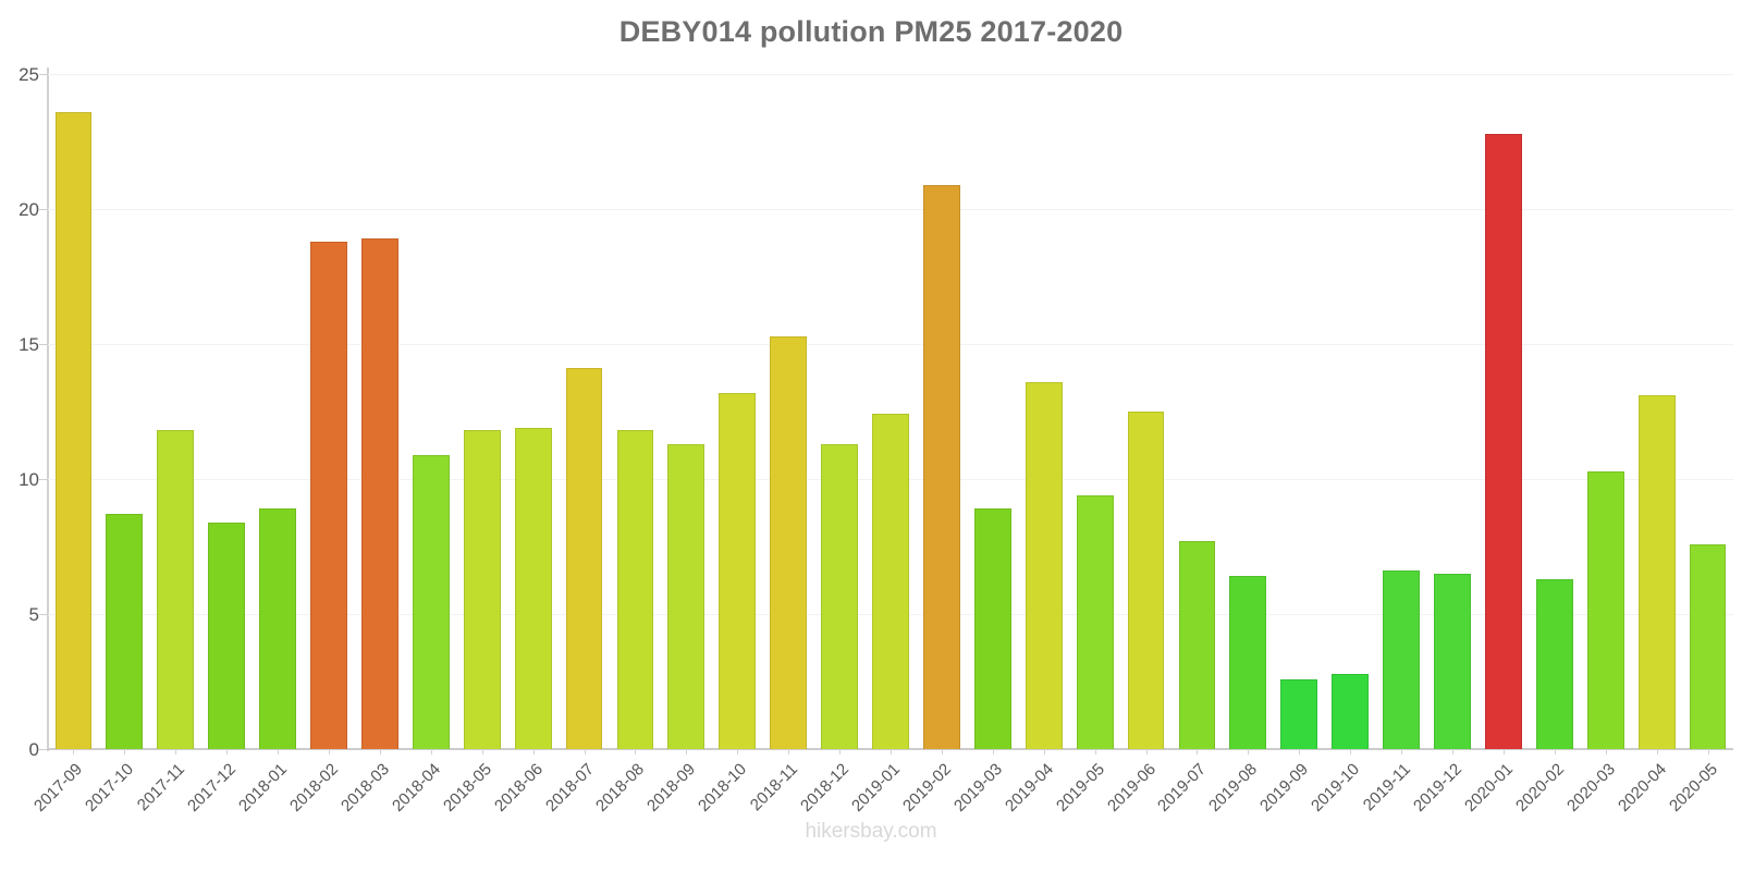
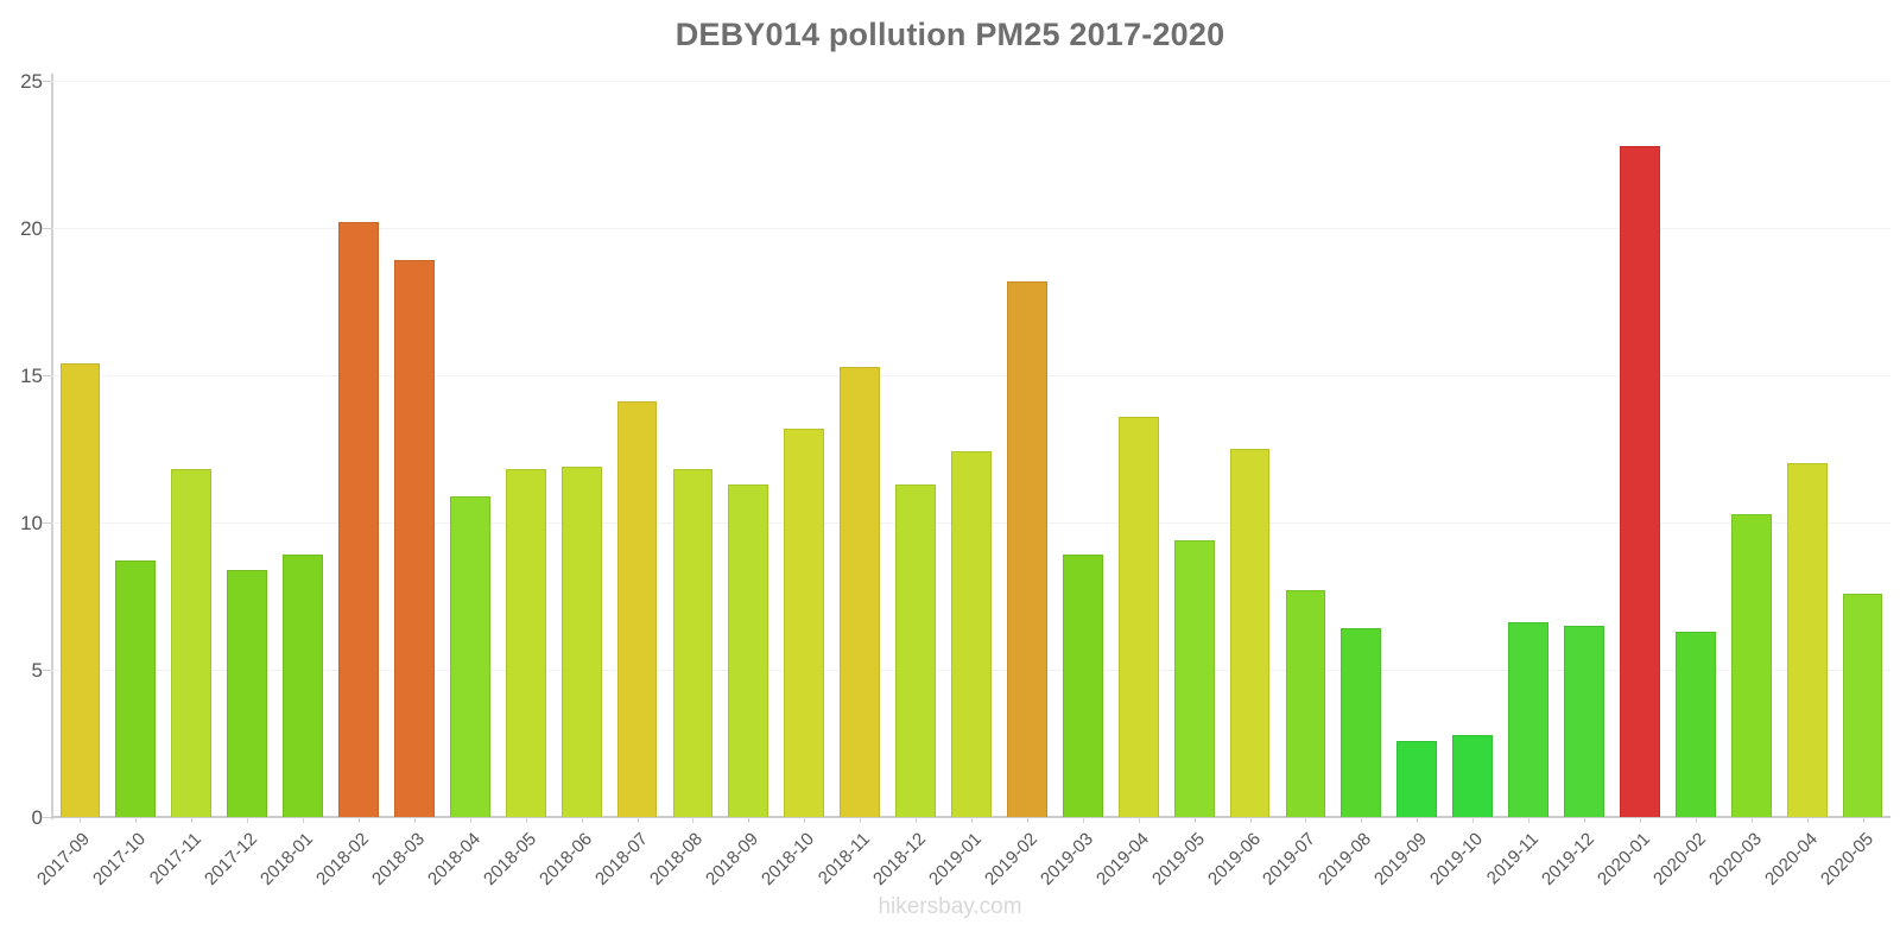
2017-09: 23.6 -> 15.4
2018-02: 18.8 -> 20.2
2019-02: 20.9 -> 18.2
2020-04: 13.1 -> 12.0
